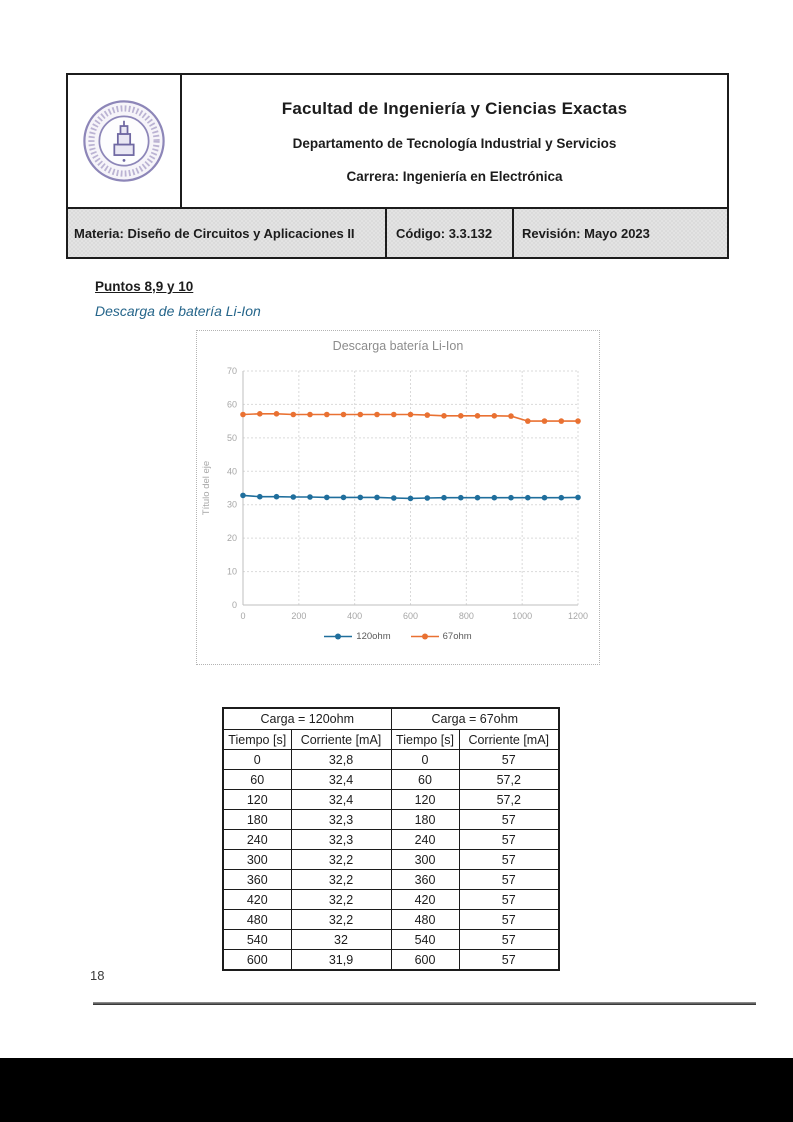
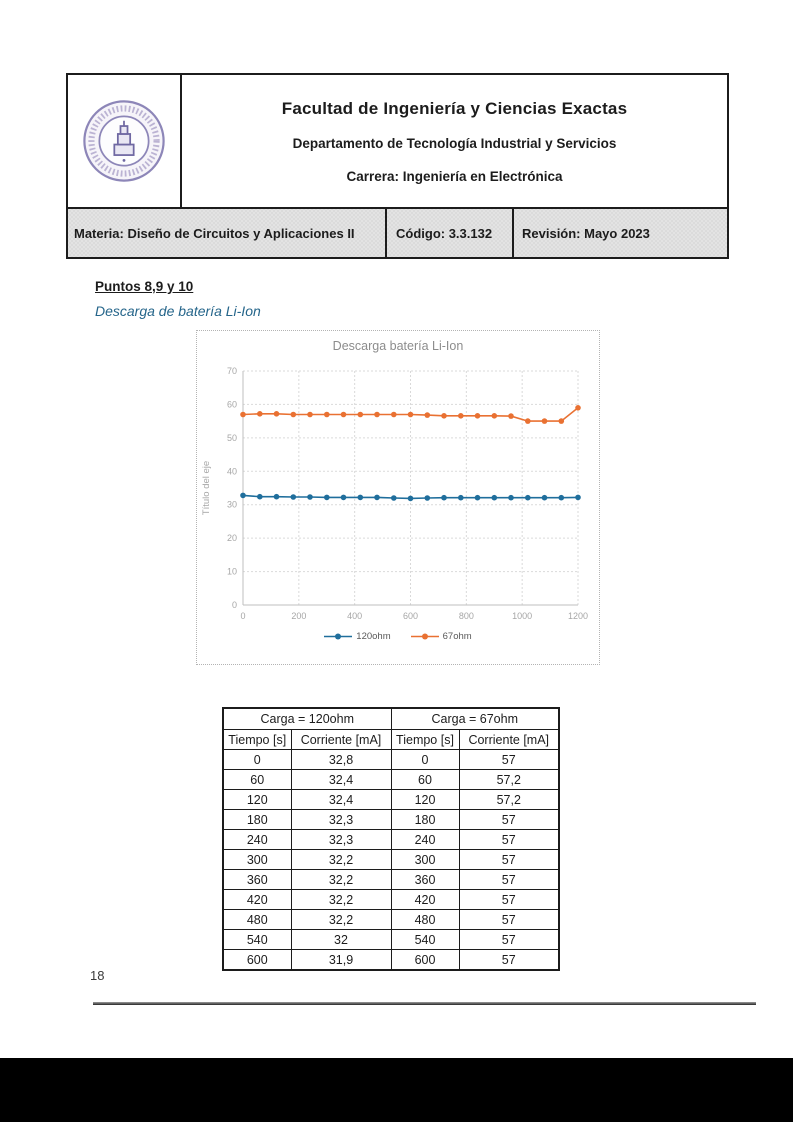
67ohm/1200: 55 -> 59
